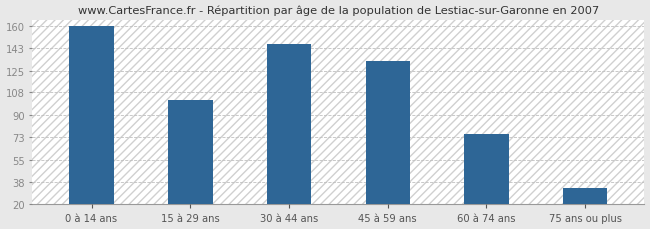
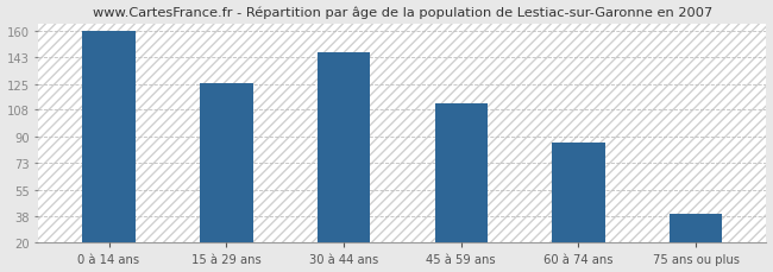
15 à 29 ans: 102 -> 126
45 à 59 ans: 133 -> 112
60 à 74 ans: 75 -> 86
75 ans ou plus: 33 -> 39
